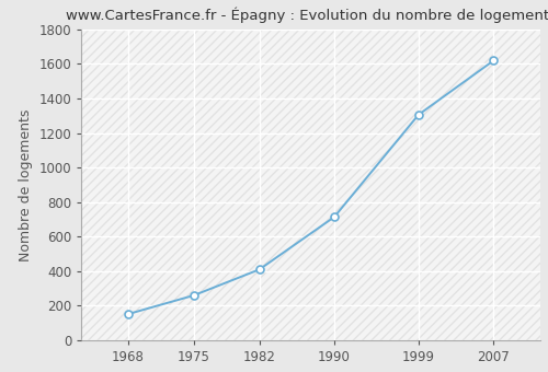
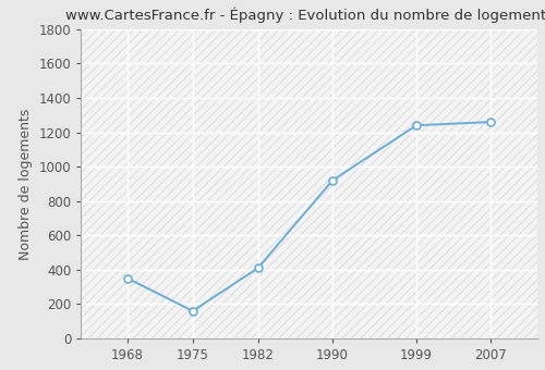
1968: 150 -> 350
1975: 260 -> 160
1990: 710 -> 920
1999: 1310 -> 1240
2007: 1620 -> 1260
